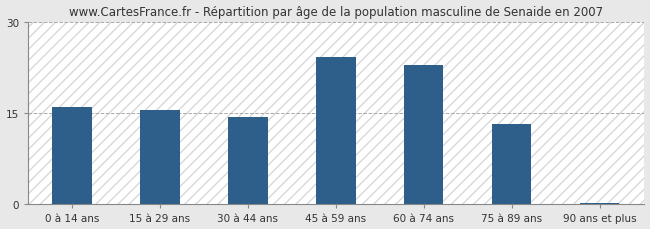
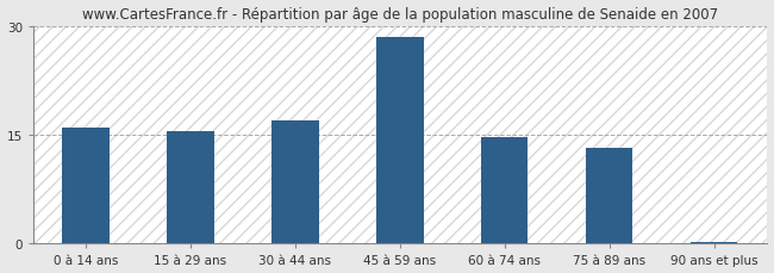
30 à 44 ans: 14.4 -> 17.0
45 à 59 ans: 24.2 -> 28.5
60 à 74 ans: 22.8 -> 14.7
